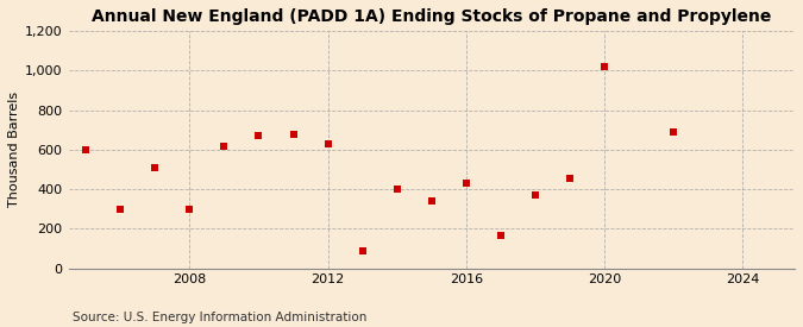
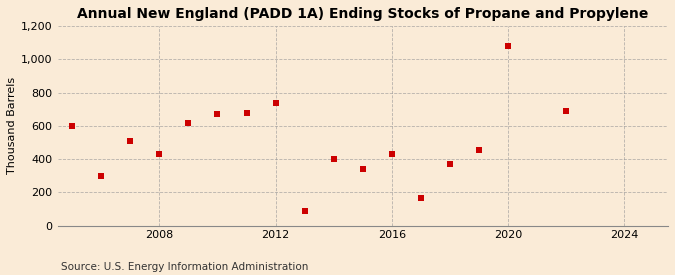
2008: 300 -> 430
2012: 630 -> 740
2020: 1,020 -> 1,080
